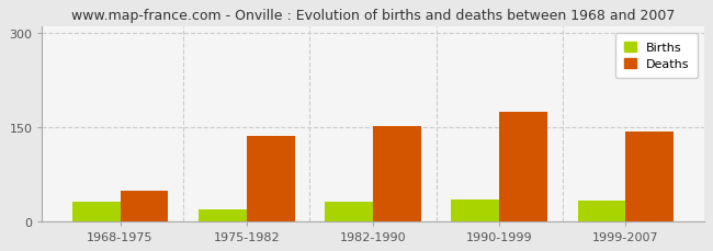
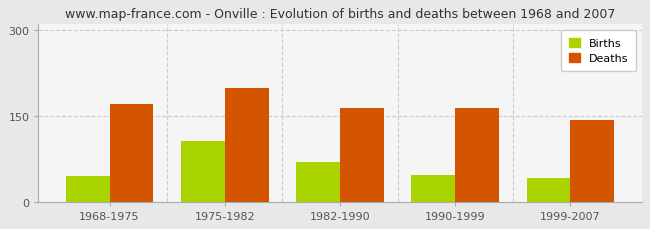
Births/1968-1975: 30 -> 44
Deaths/1968-1975: 48 -> 170
Births/1975-1982: 18 -> 106
Deaths/1975-1982: 135 -> 198
Births/1982-1990: 30 -> 70
Deaths/1982-1990: 152 -> 164
Births/1990-1999: 35 -> 46
Deaths/1990-1999: 175 -> 164
Births/1999-2007: 32 -> 42
